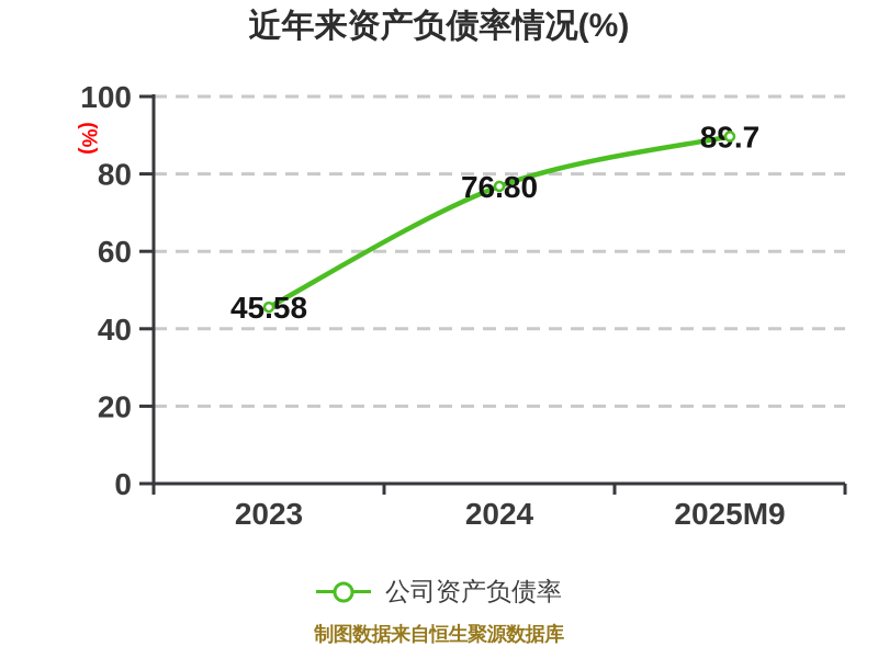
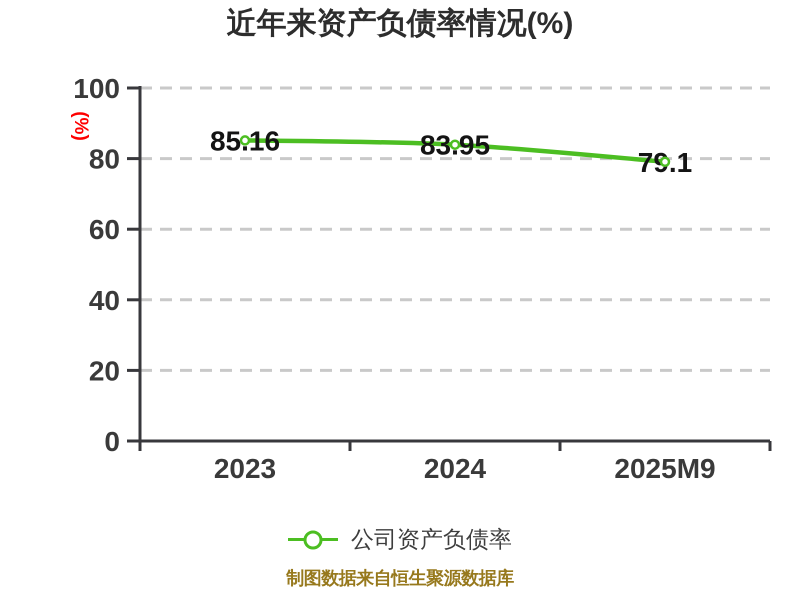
2023: 45.58 -> 85.16
2024: 76.80 -> 83.95
2025M9: 89.7 -> 79.1
